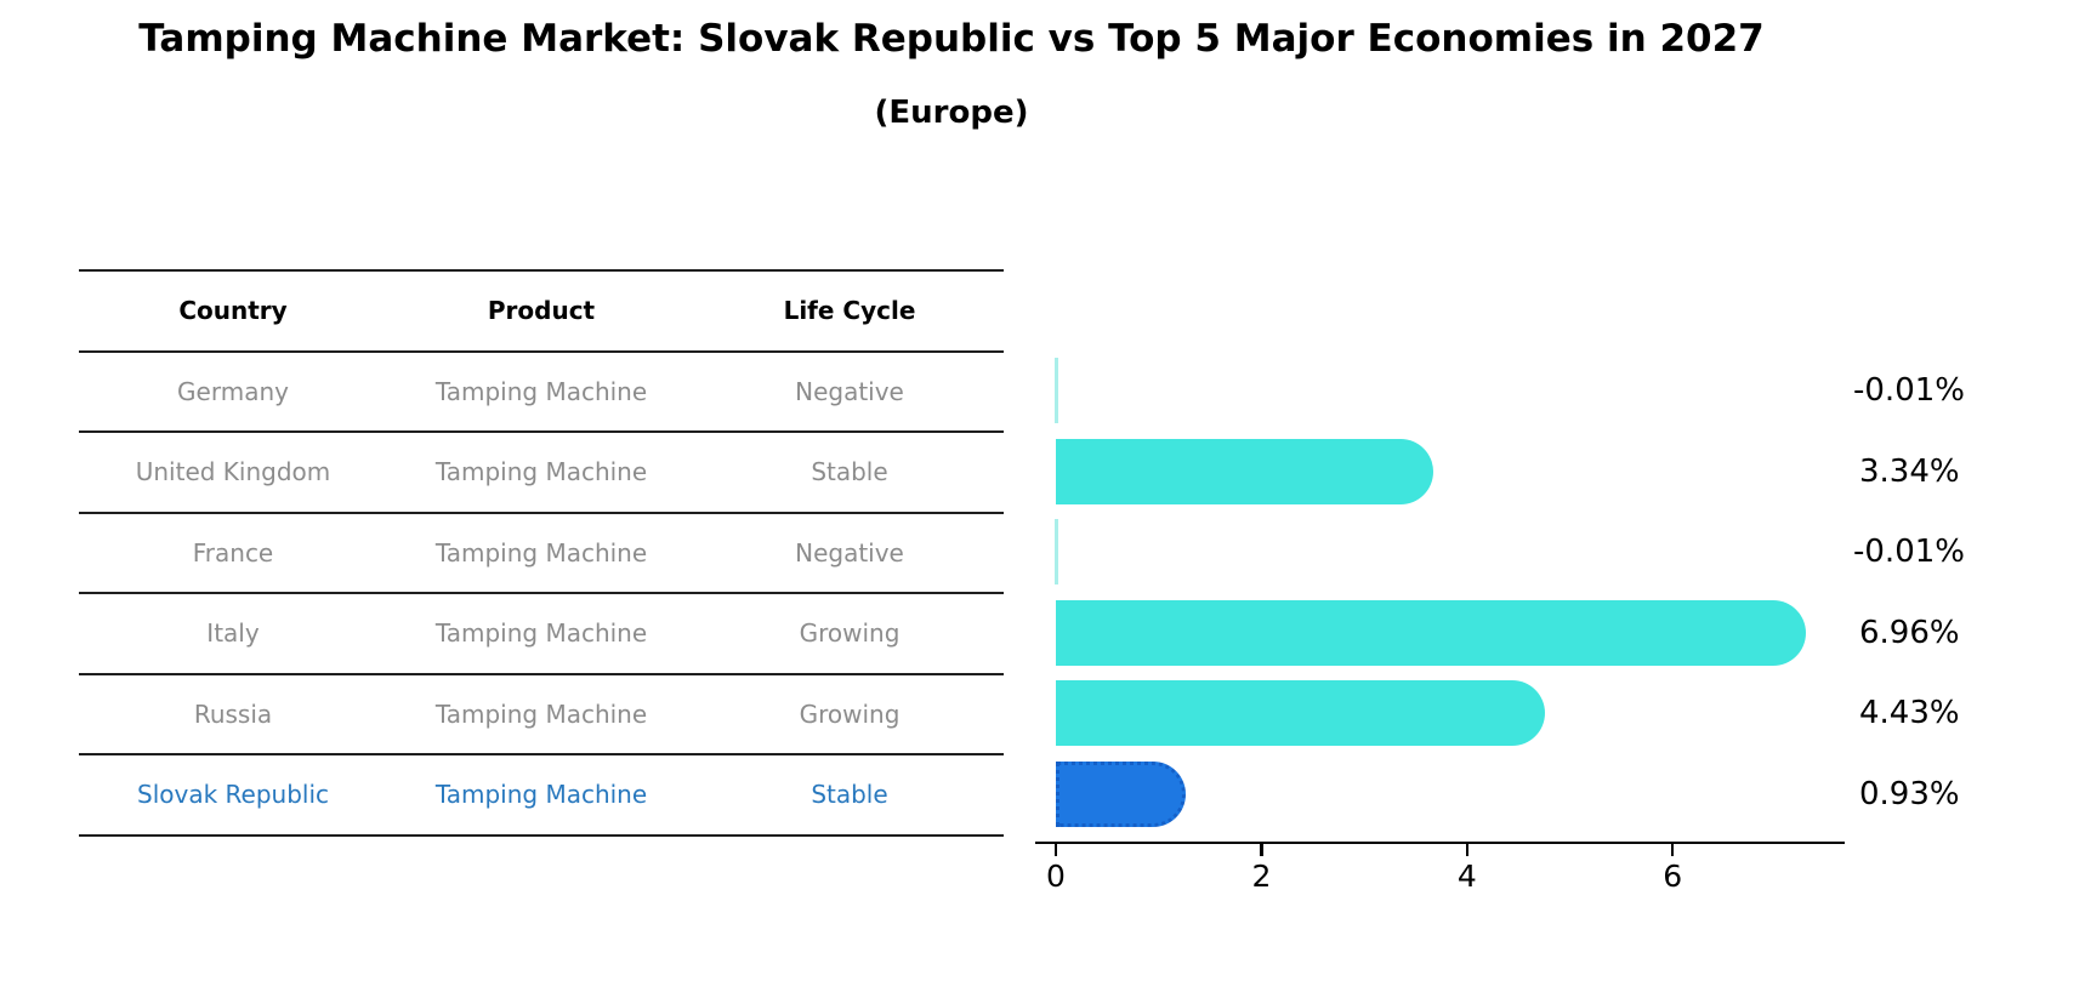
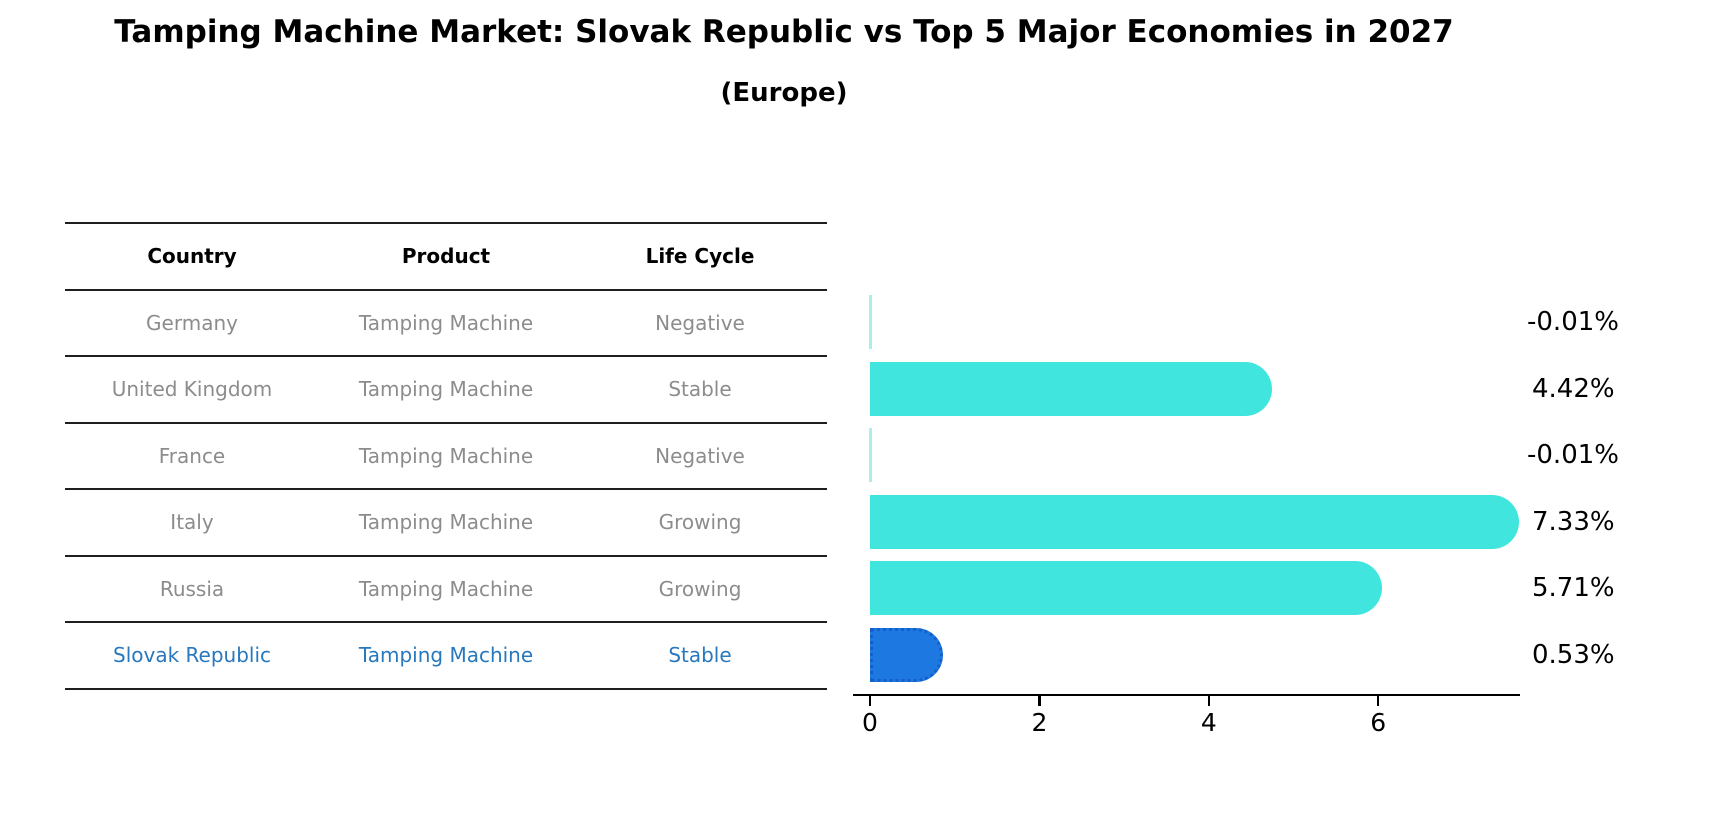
United Kingdom: 3.34% -> 4.42%
Italy: 6.96% -> 7.33%
Russia: 4.43% -> 5.71%
Slovak Republic: 0.93% -> 0.53%
